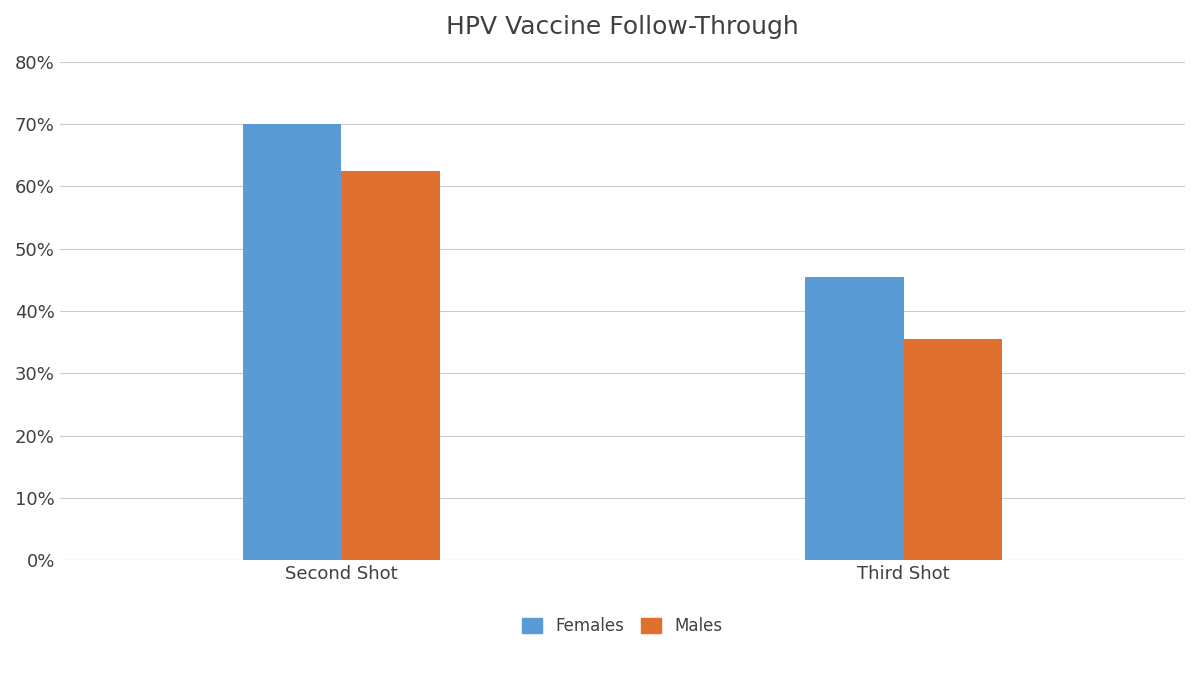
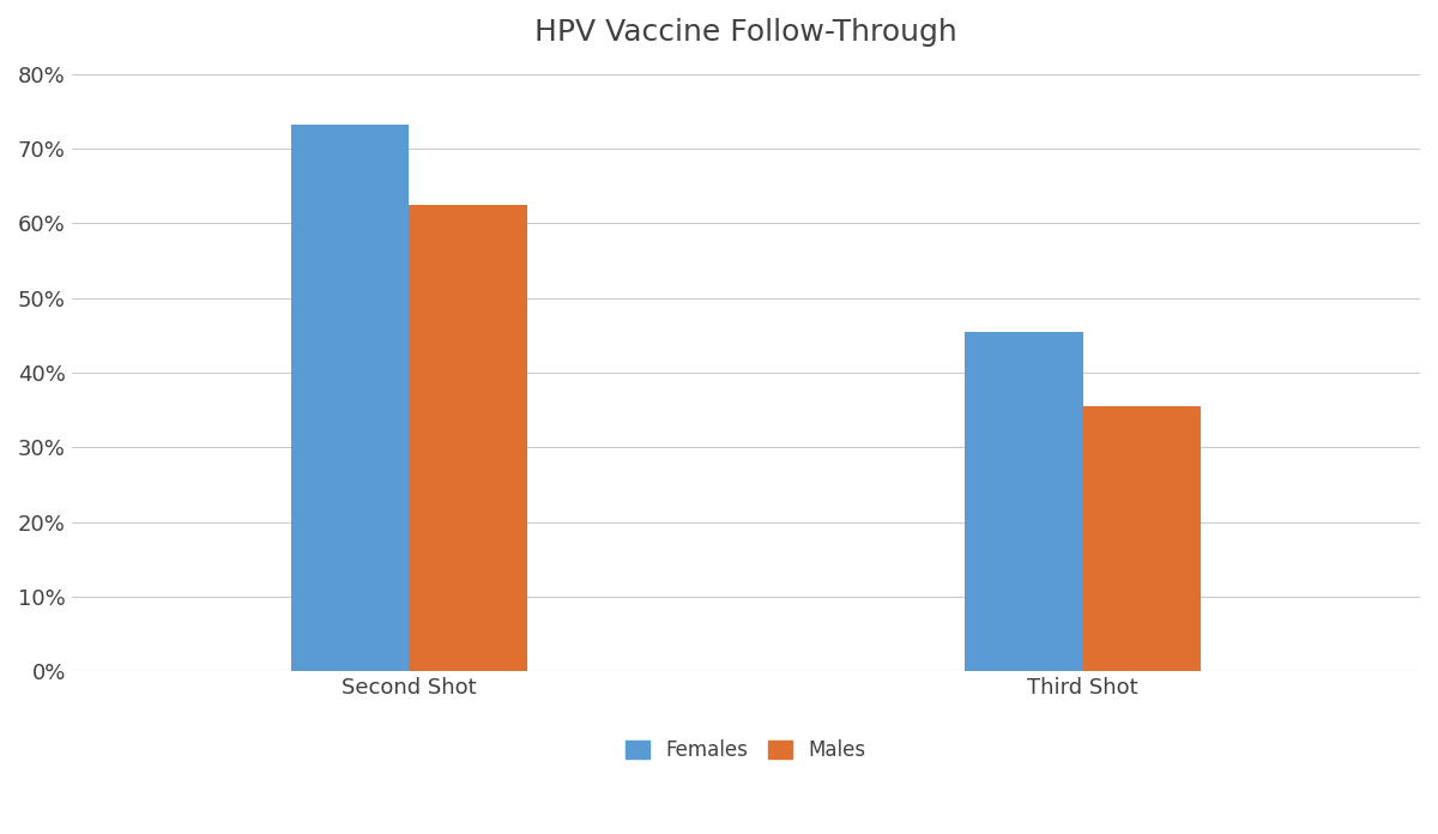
Females/Second Shot: 70.0% -> 73.2%
